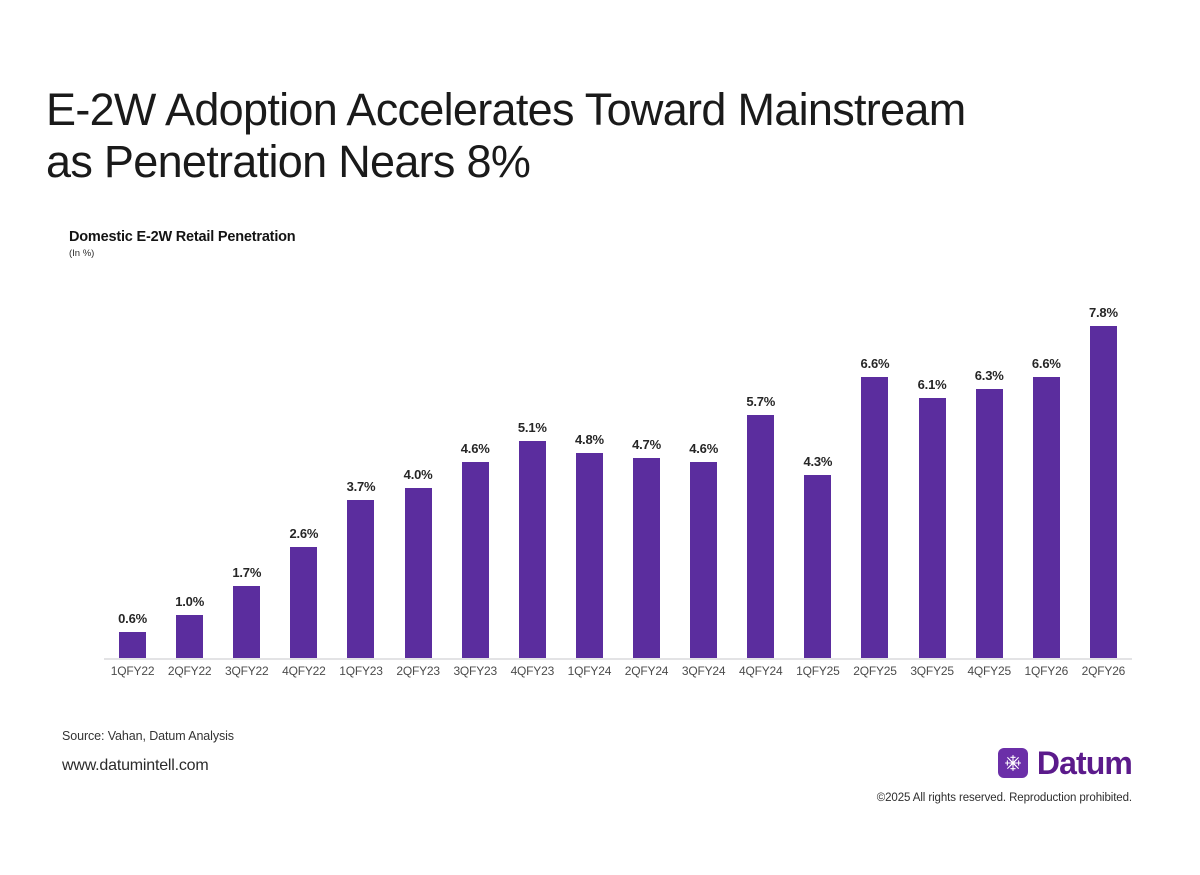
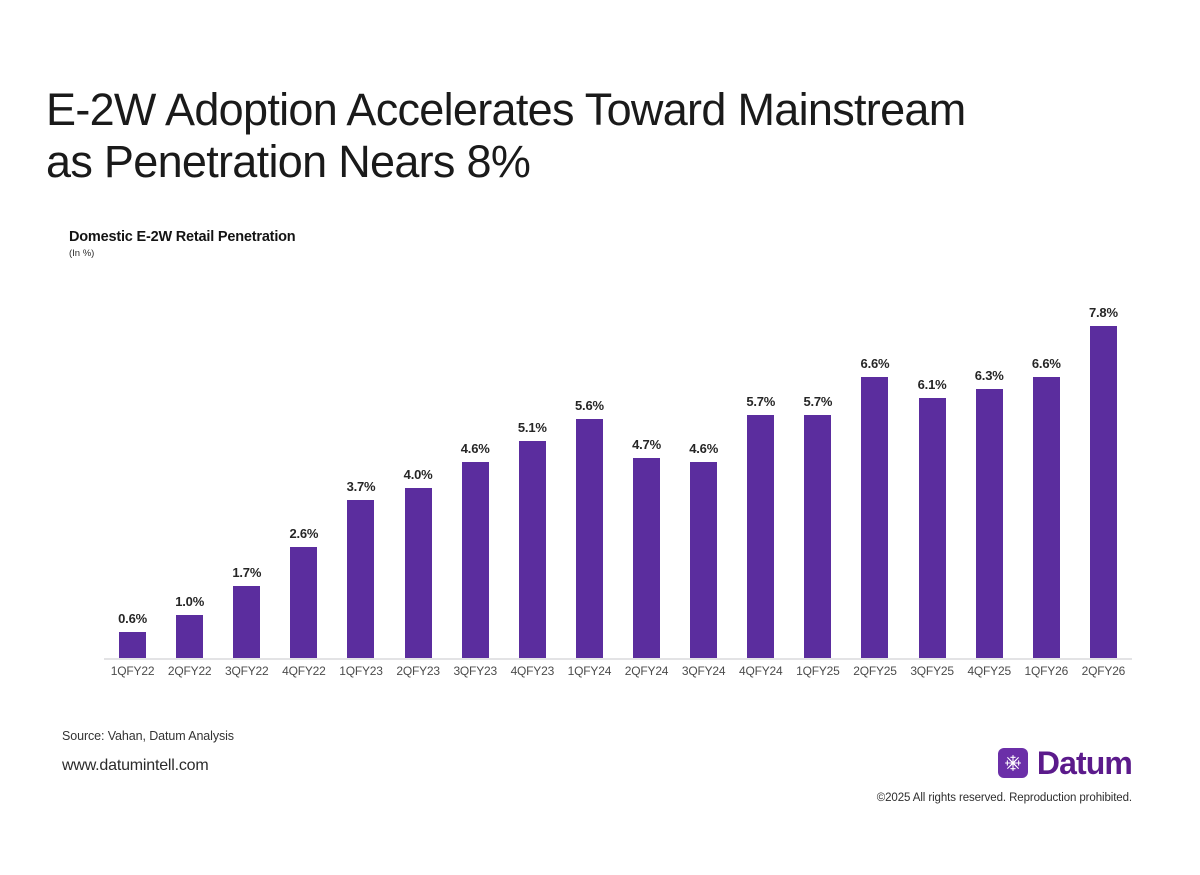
1QFY24: 4.8% -> 5.6%
1QFY25: 4.3% -> 5.7%
